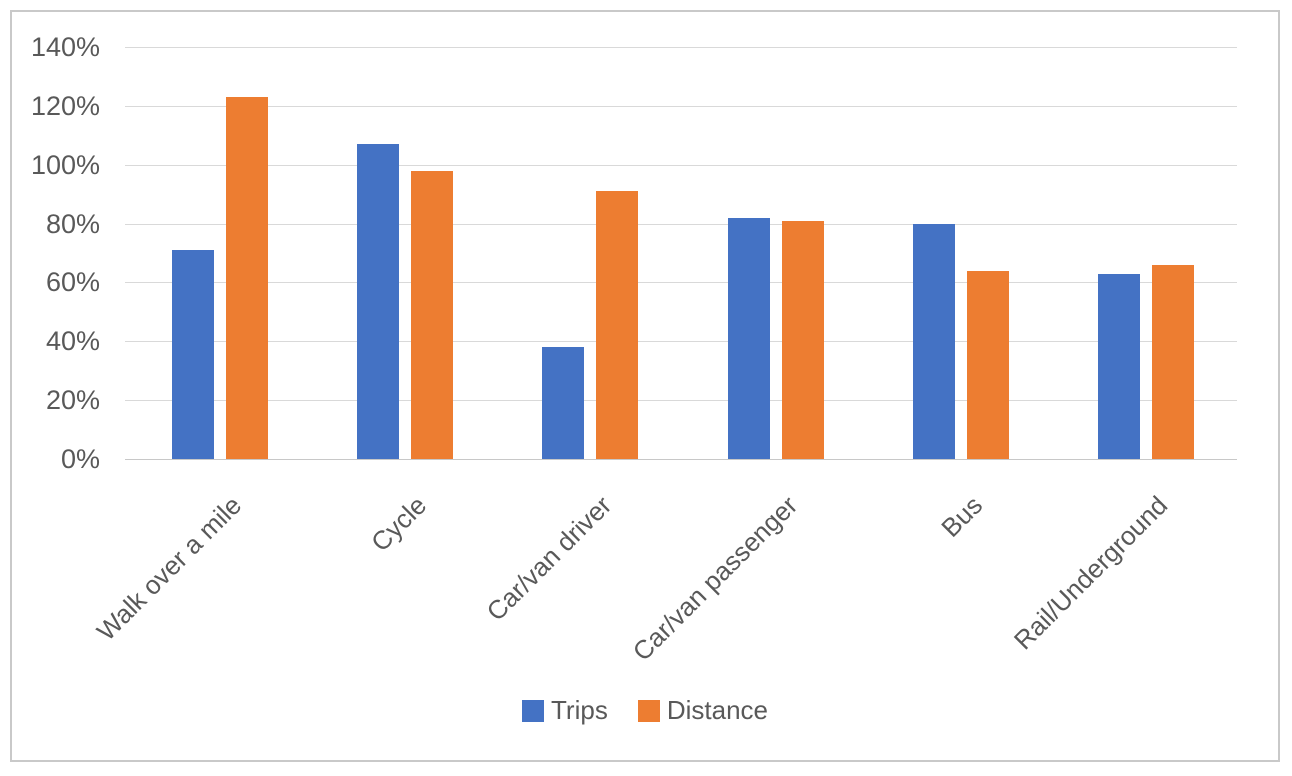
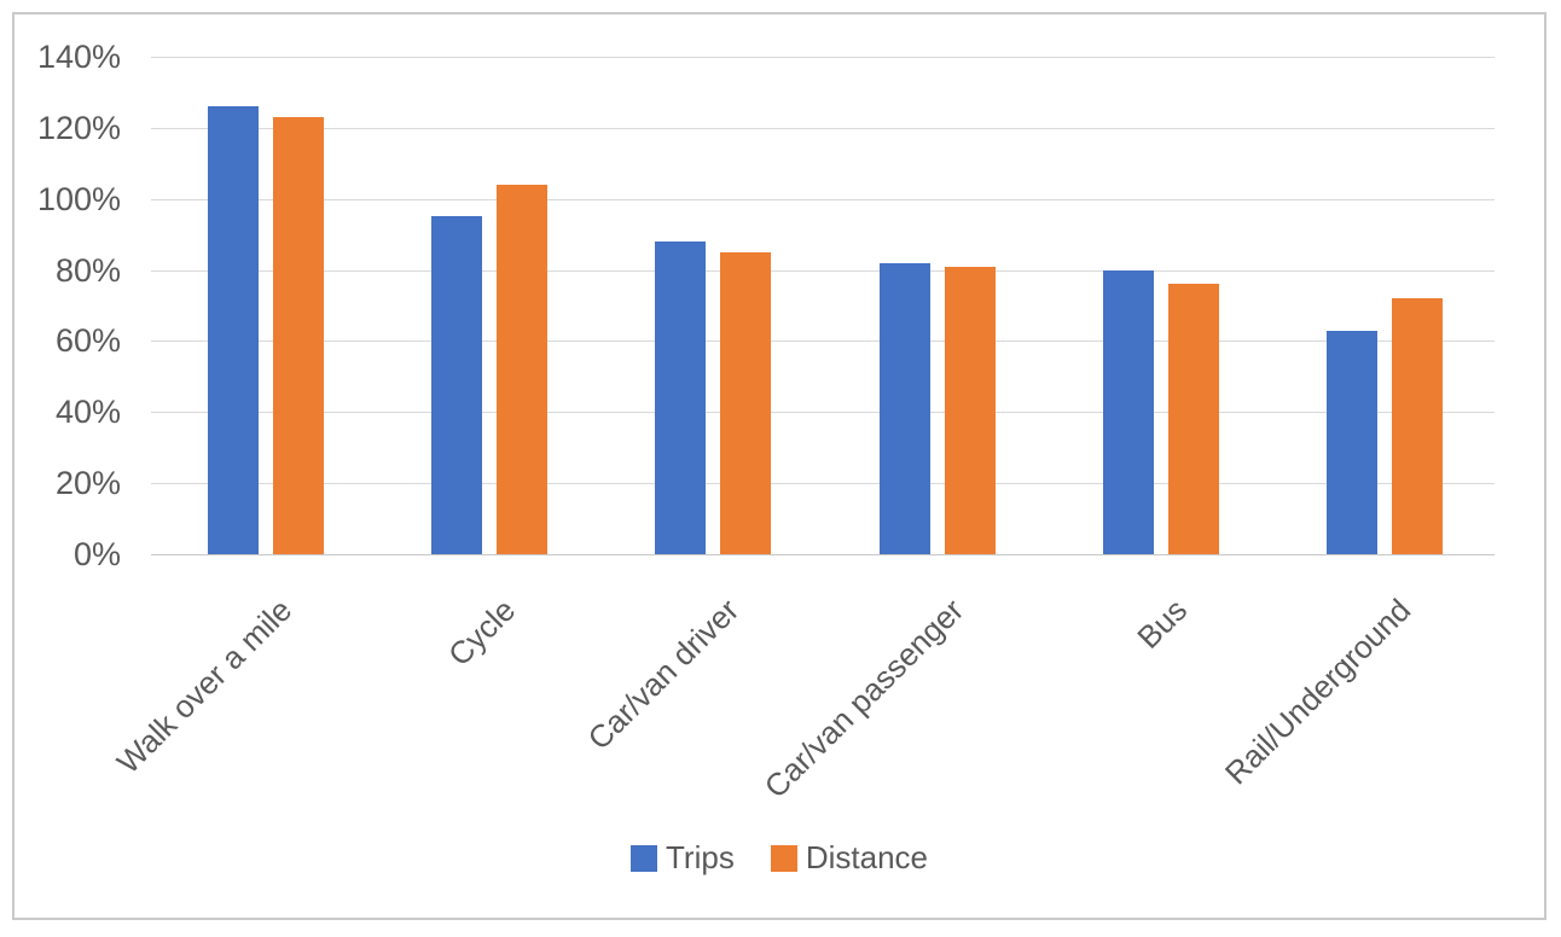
Trips/Walk over a mile: 71% -> 126%
Trips/Cycle: 107% -> 95%
Distance/Cycle: 98% -> 104%
Trips/Car/van driver: 38% -> 88%
Distance/Car/van driver: 91% -> 85%
Distance/Bus: 64% -> 76%
Distance/Rail/Underground: 66% -> 72%
